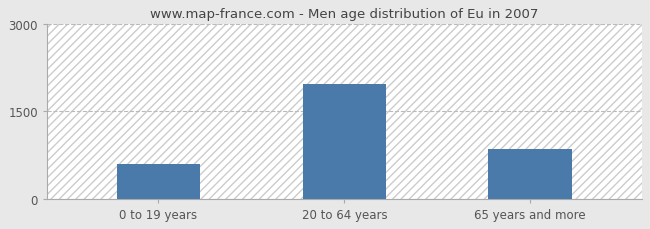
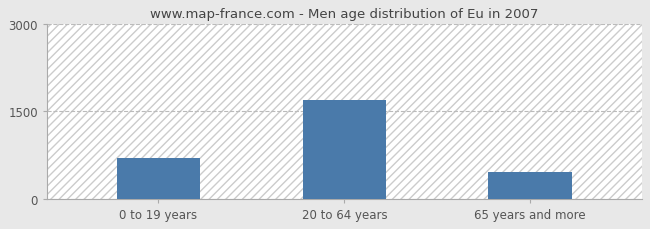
0 to 19 years: 600 -> 700
20 to 64 years: 1980 -> 1700
65 years and more: 860 -> 450
